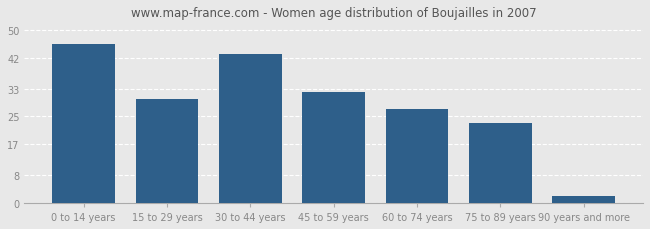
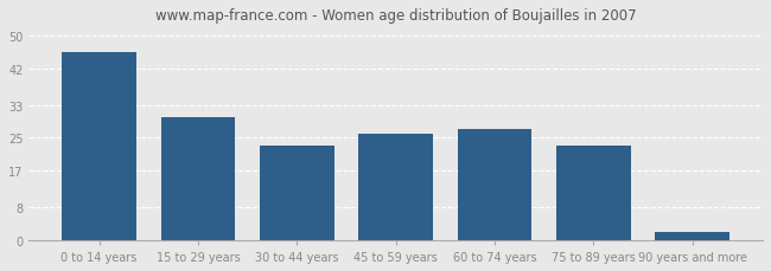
30 to 44 years: 43 -> 23
45 to 59 years: 32 -> 26
